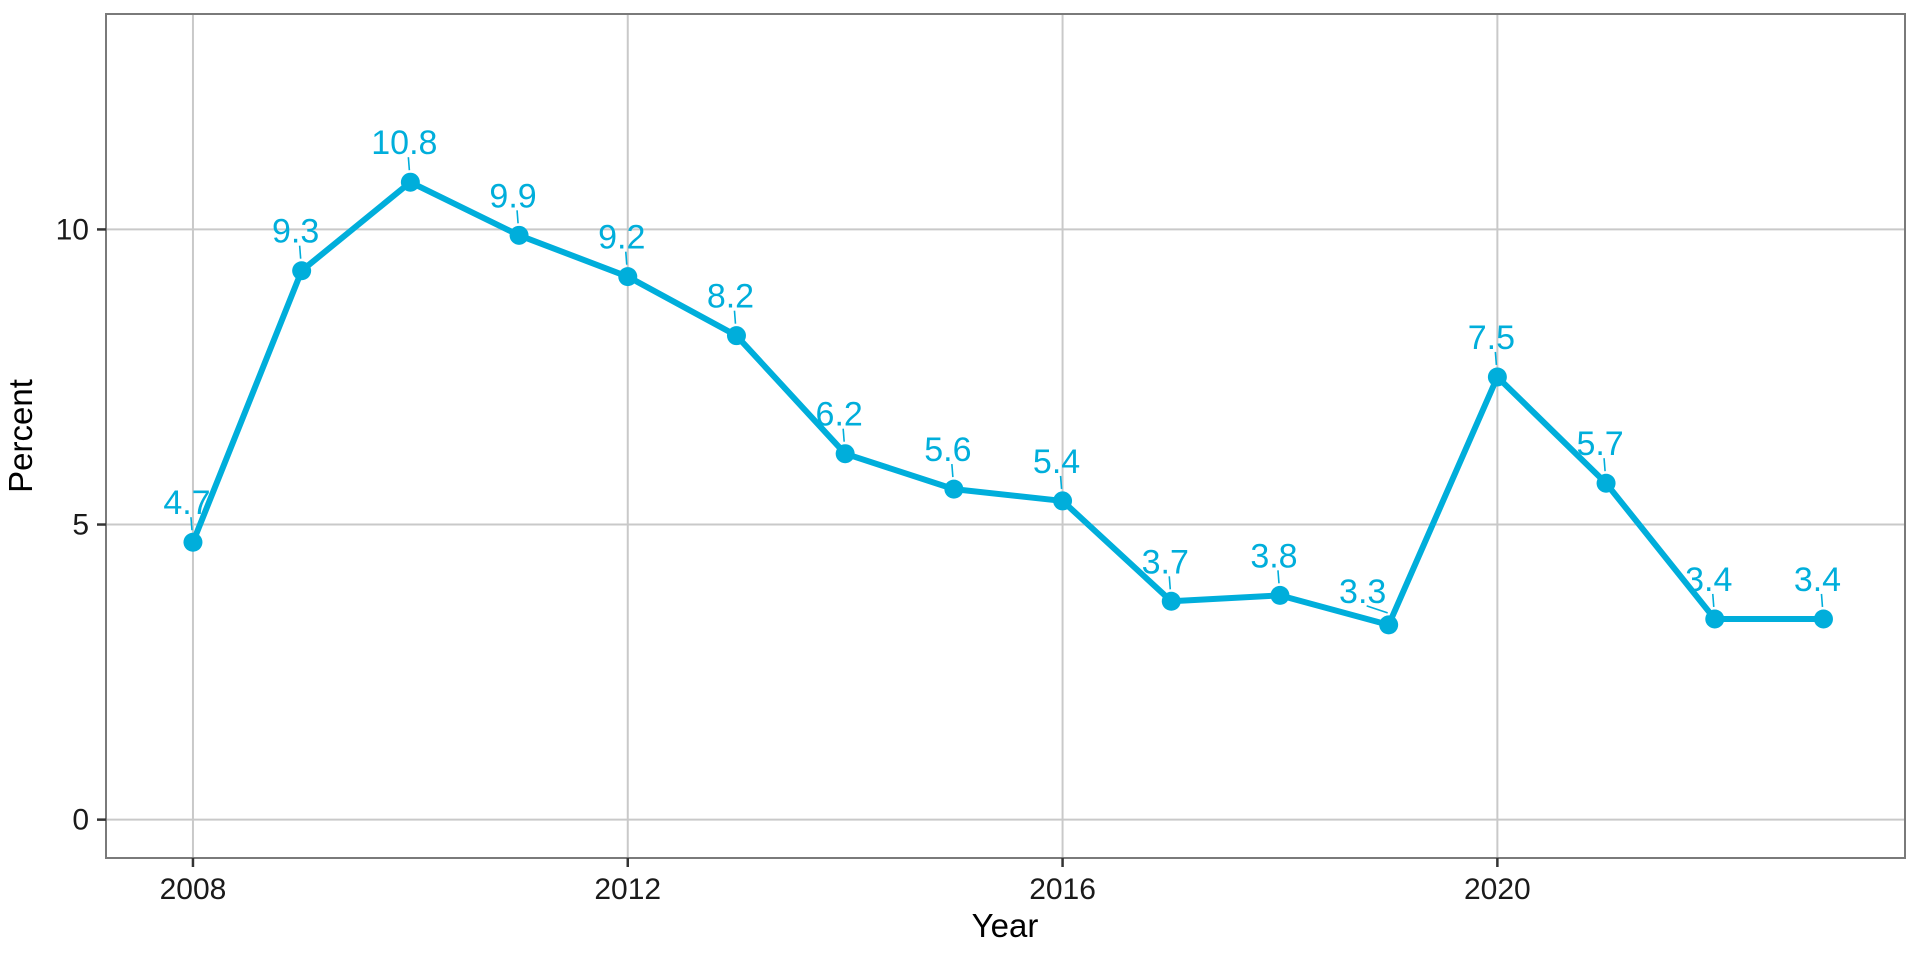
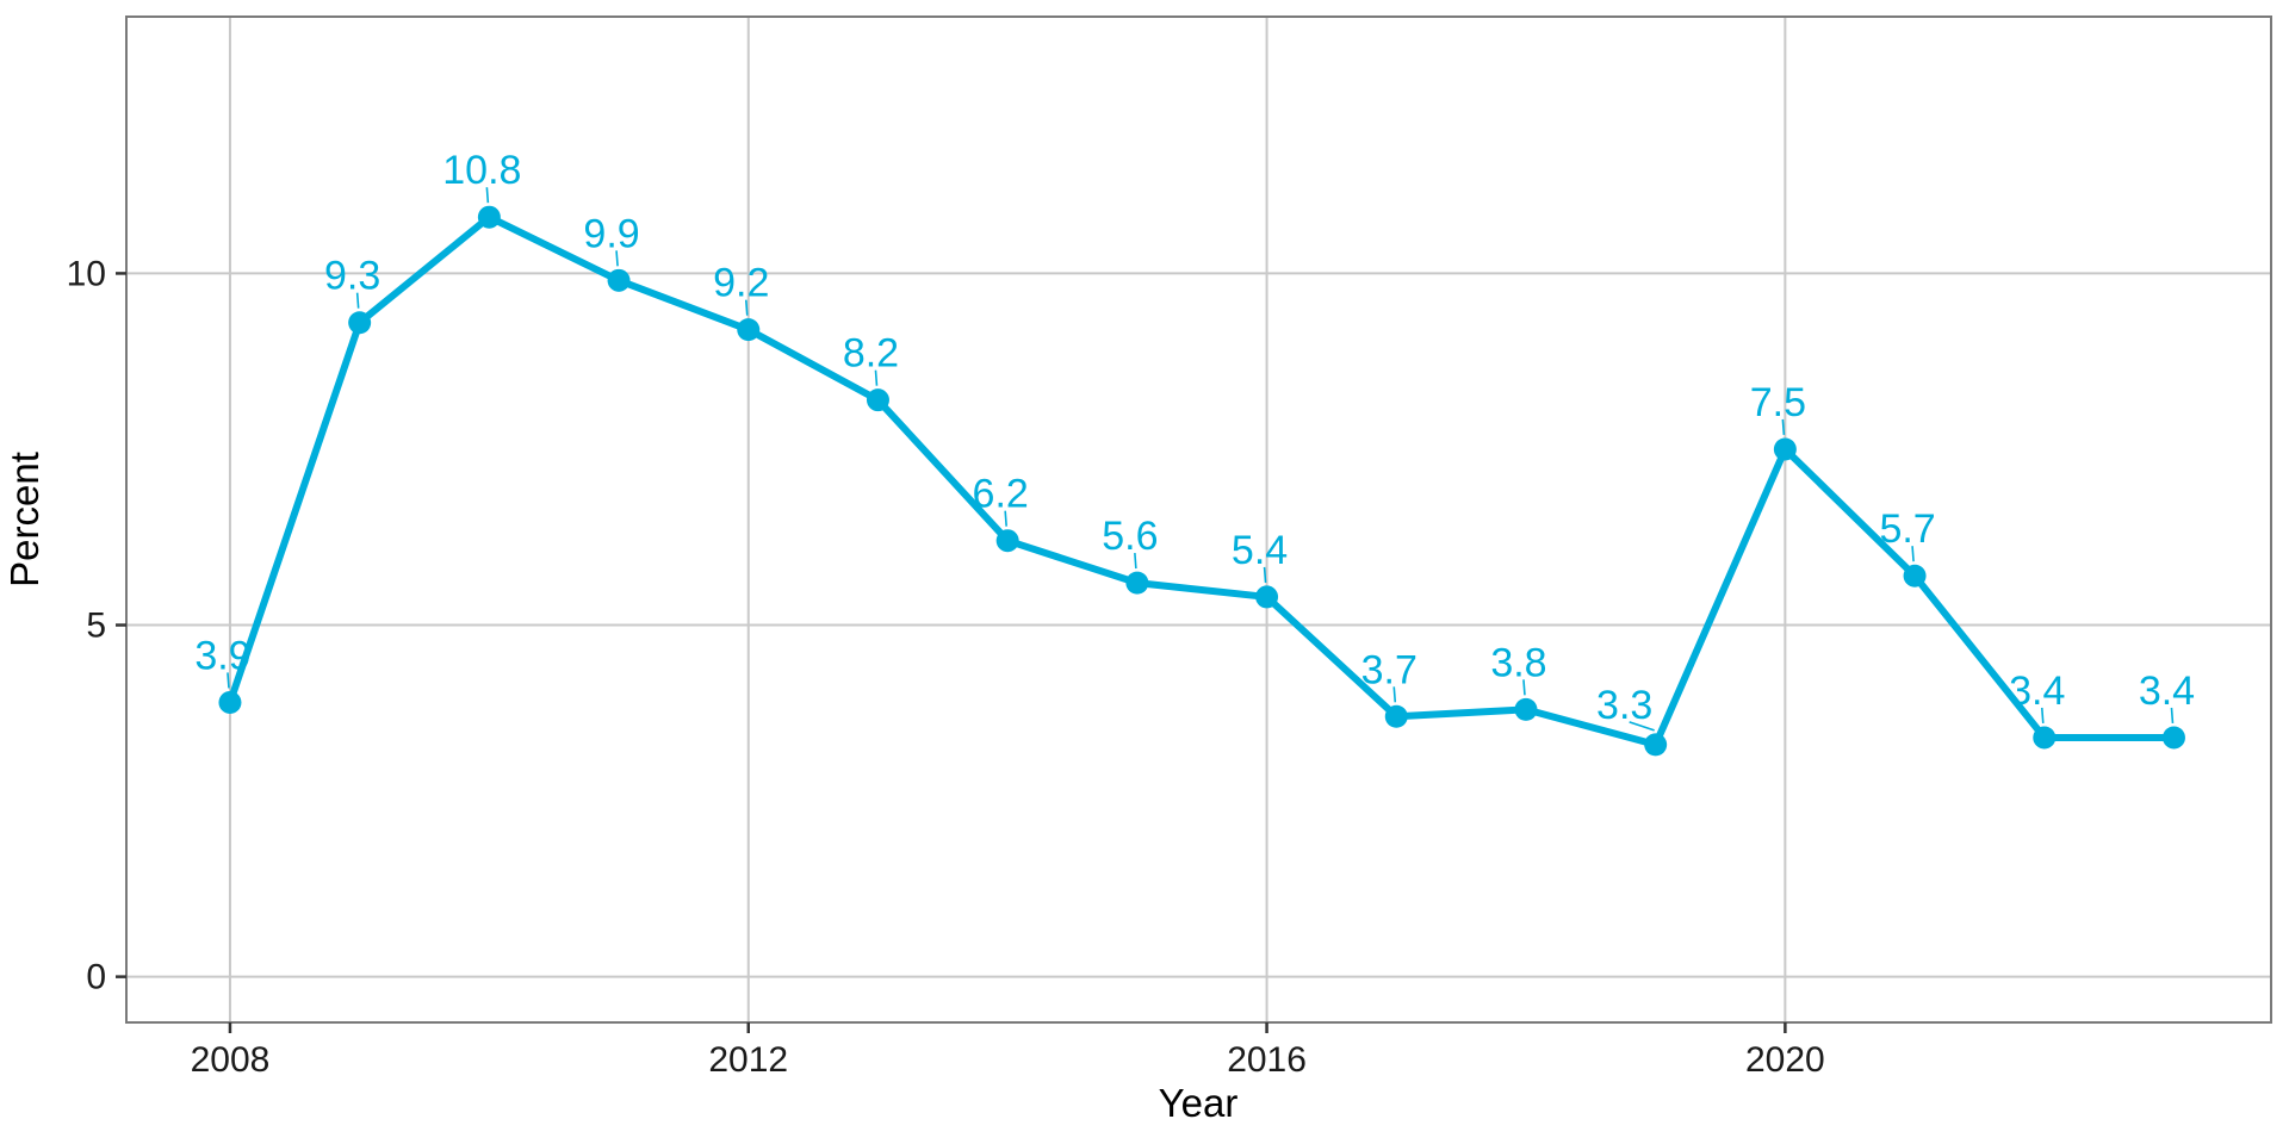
2008: 4.7 -> 3.9
